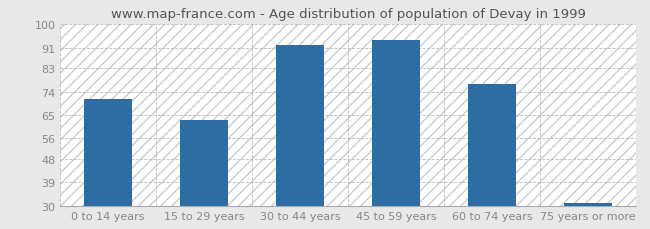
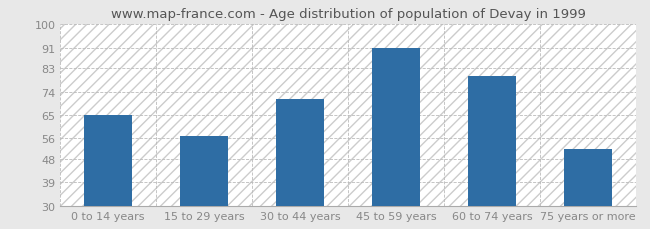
0 to 14 years: 71 -> 65
15 to 29 years: 63 -> 57
30 to 44 years: 92 -> 71
45 to 59 years: 94 -> 91
60 to 74 years: 77 -> 80
75 years or more: 31 -> 52
